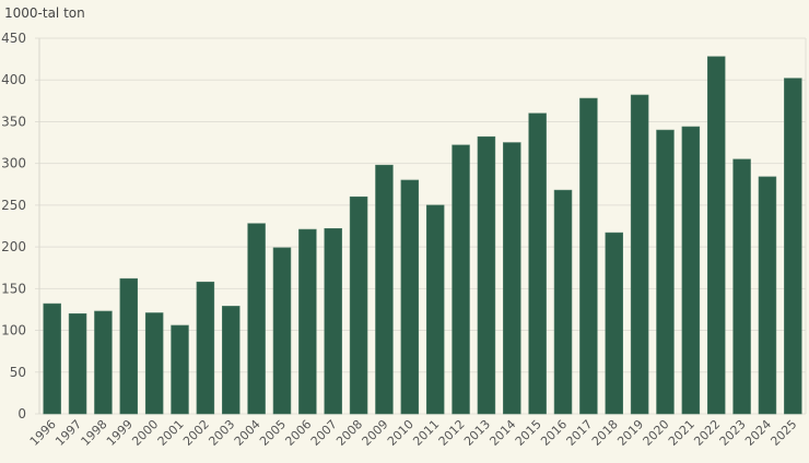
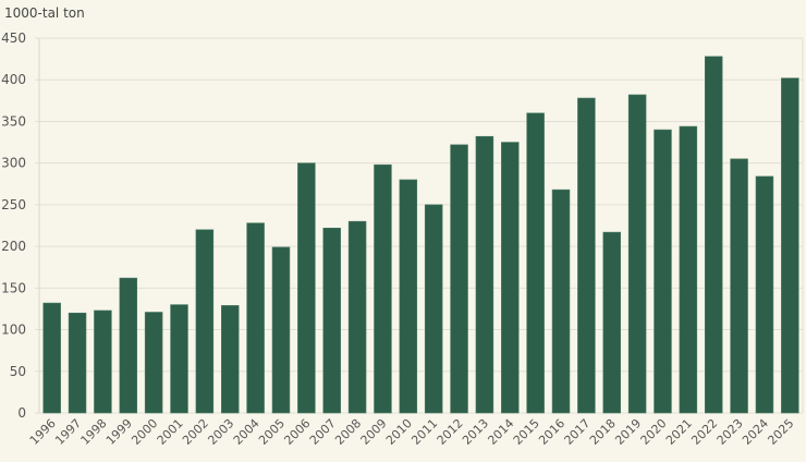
2001: 110 -> 130
2002: 160 -> 220
2006: 220 -> 300
2008: 260 -> 230
